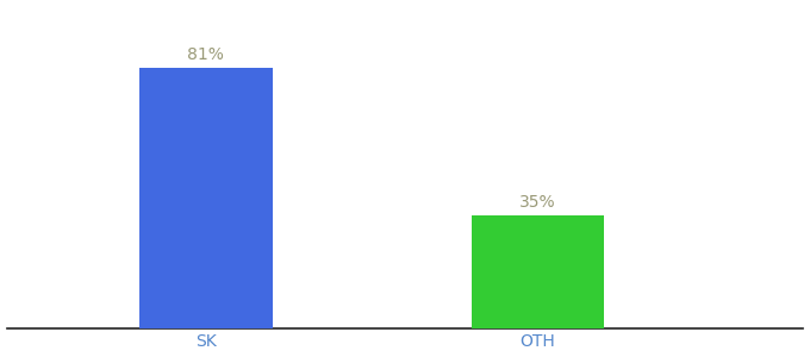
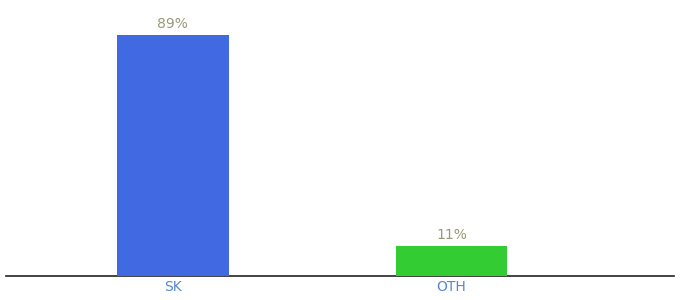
SK: 81% -> 89%
OTH: 35% -> 11%
